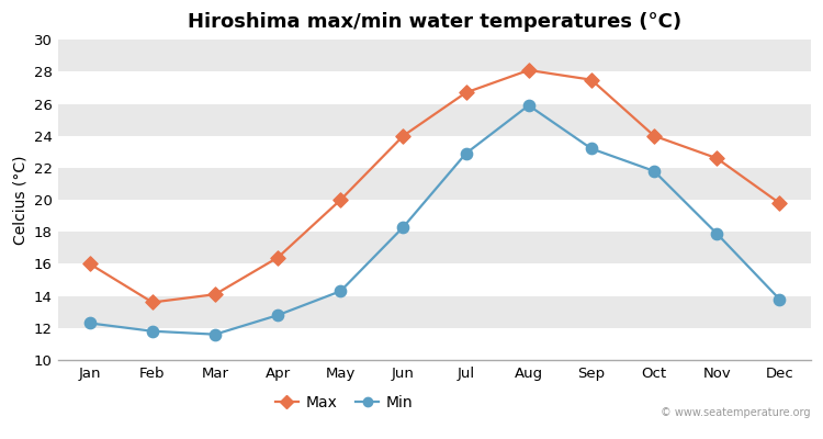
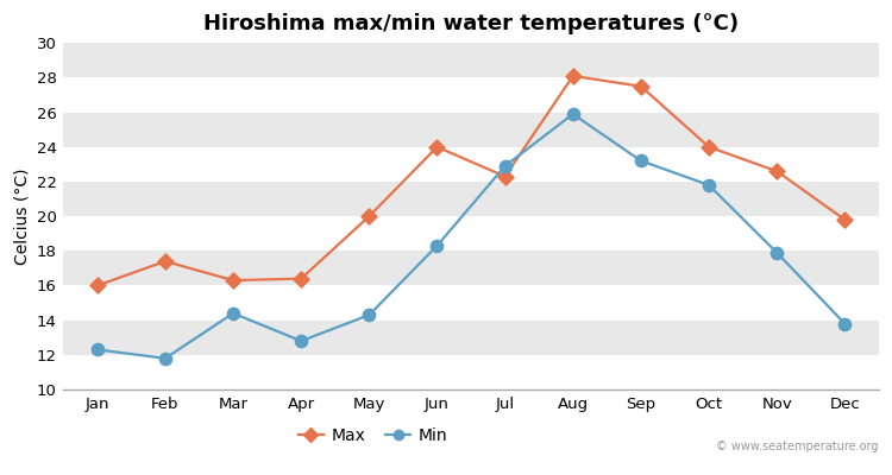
Max/Feb: 13.6 -> 17.4
Max/Mar: 14.1 -> 16.3
Min/Mar: 11.6 -> 14.4
Max/Jul: 26.7 -> 22.3
